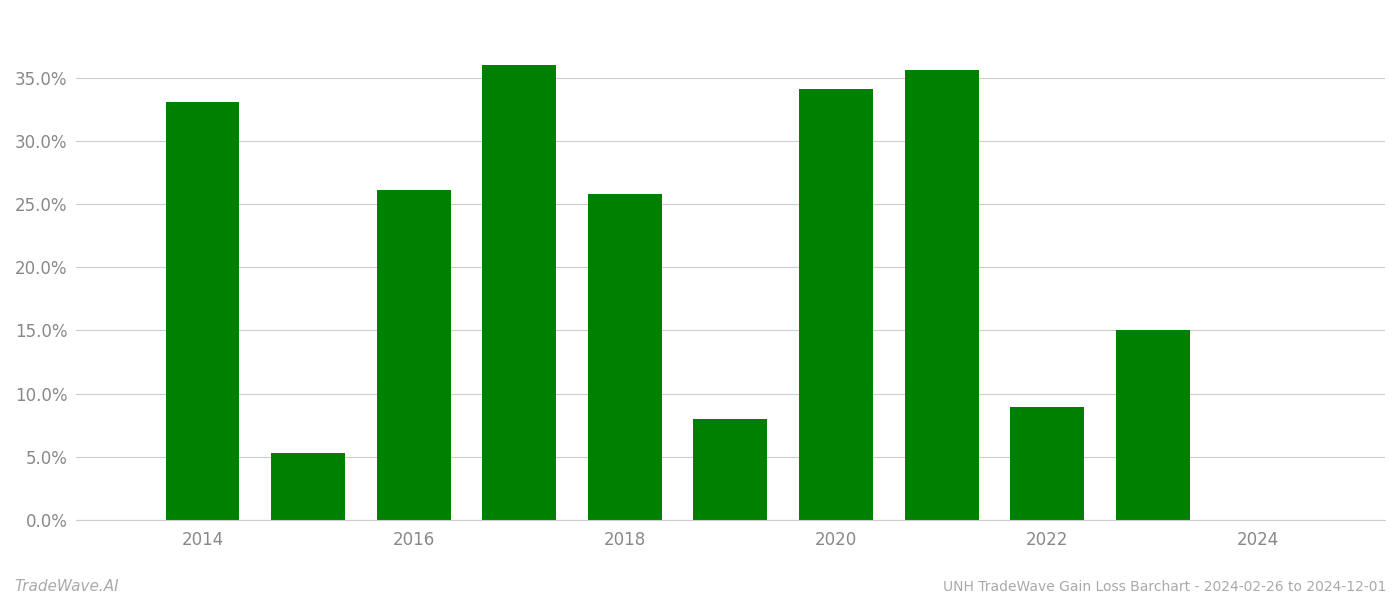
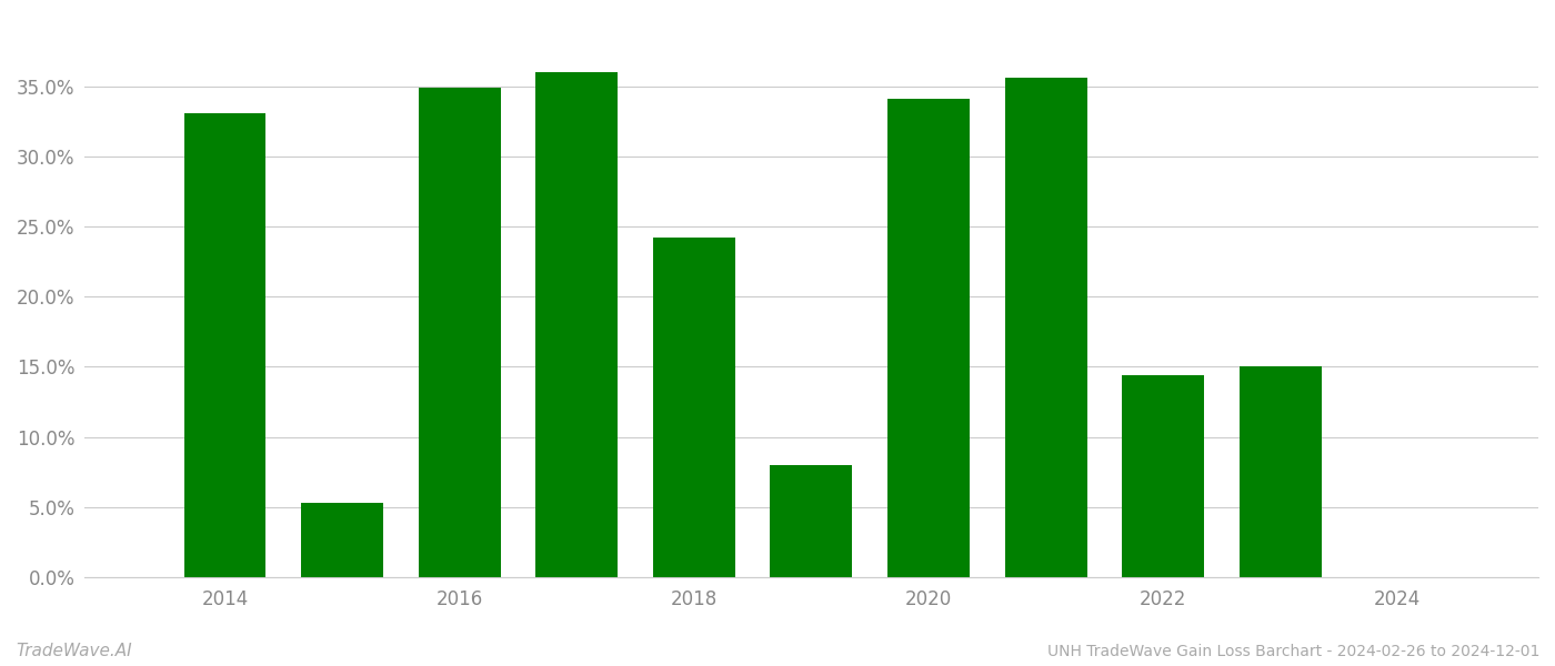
2016: 26.1% -> 34.9%
2018: 25.8% -> 24.2%
2022: 8.9% -> 14.4%
